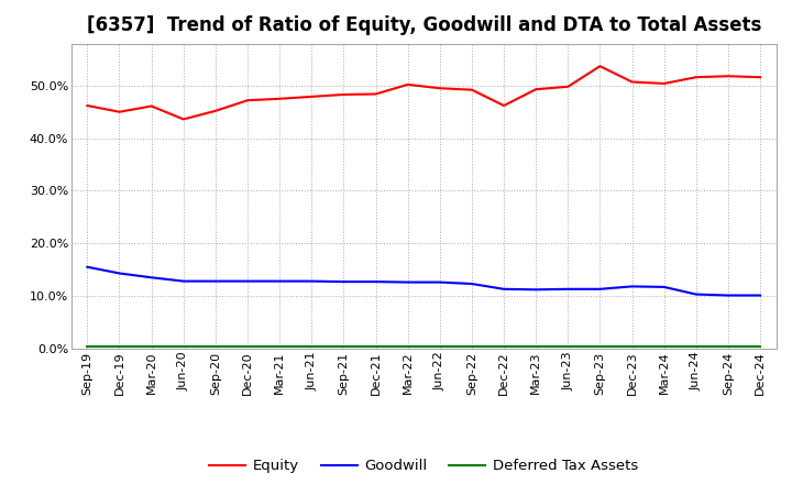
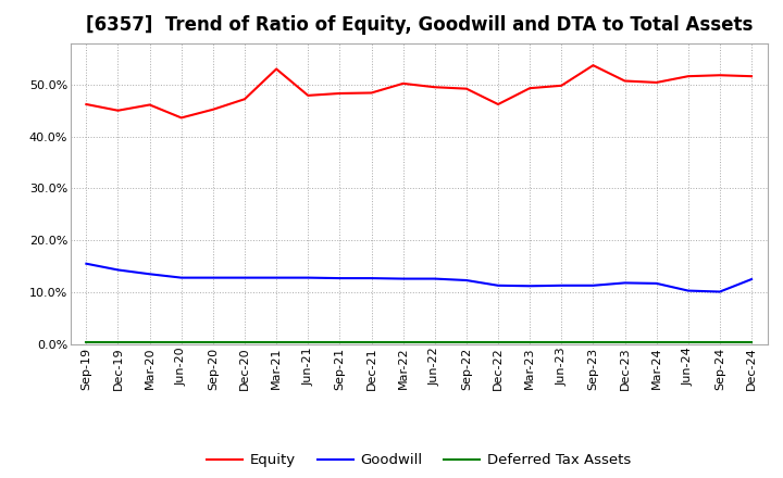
Equity/Mar-21: 47.5% -> 53.0%
Goodwill/Dec-24: 10.1% -> 12.5%
